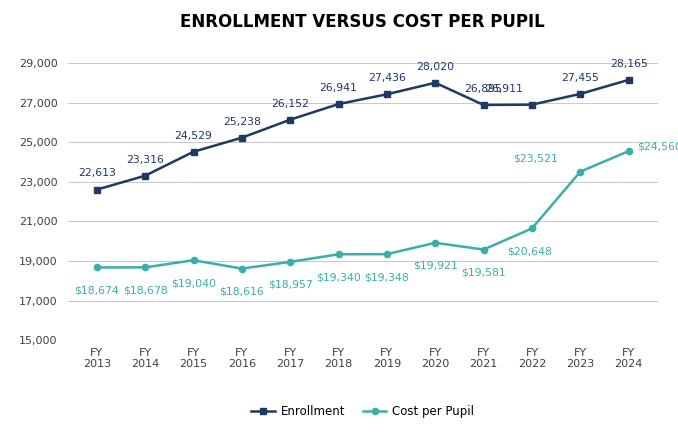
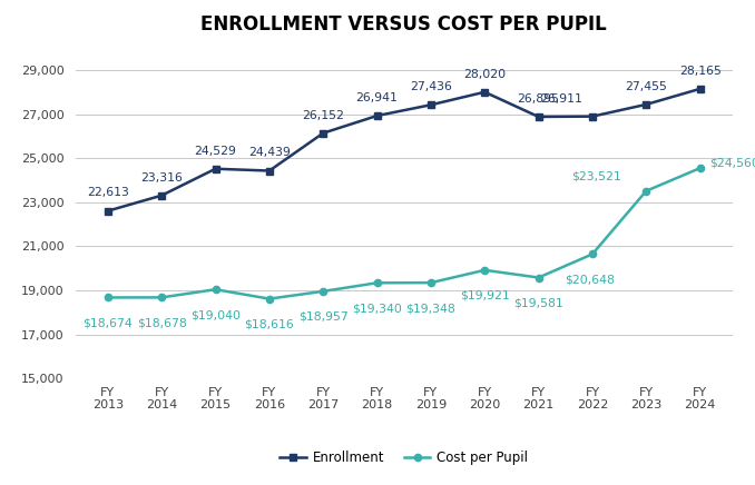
Enrollment/FY 2016: 25,238 -> 24,439
